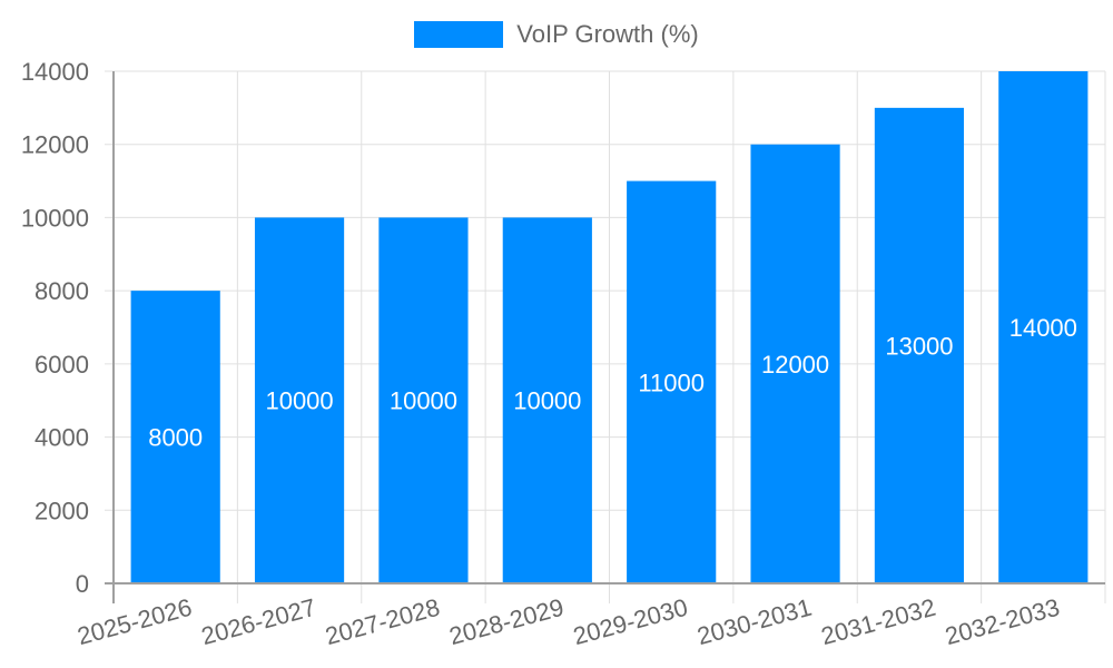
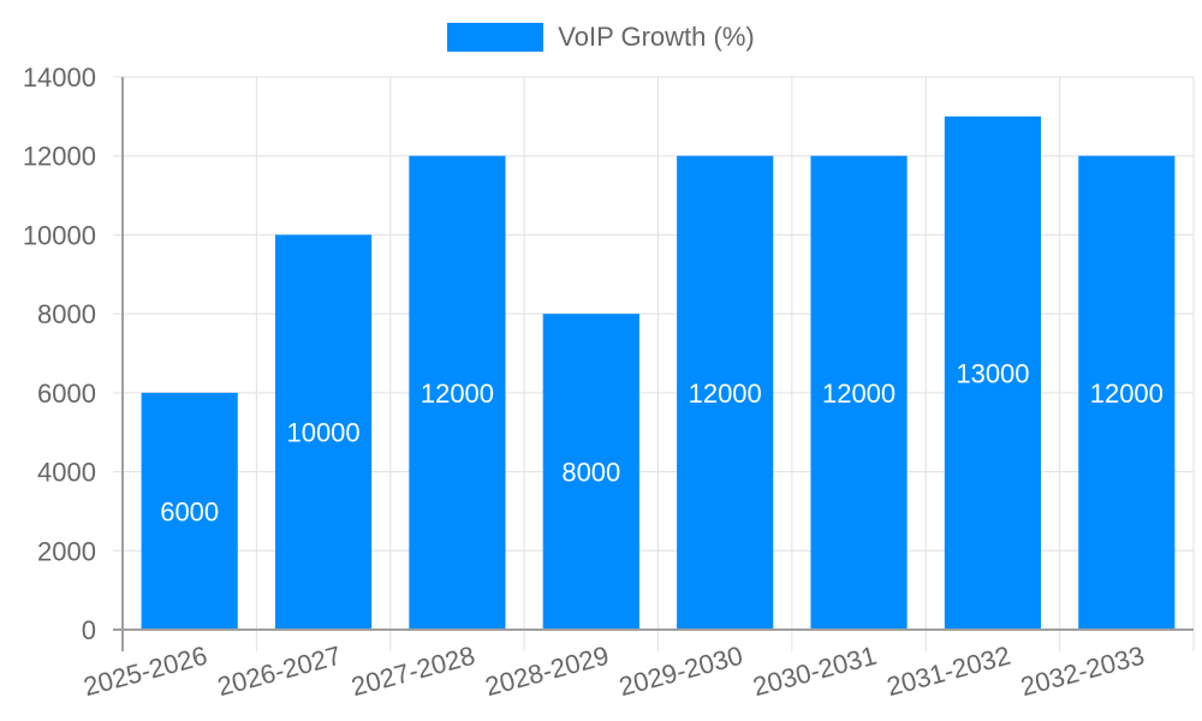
2025-2026: 8000 -> 6000
2027-2028: 10000 -> 12000
2028-2029: 10000 -> 8000
2029-2030: 11000 -> 12000
2032-2033: 14000 -> 12000
